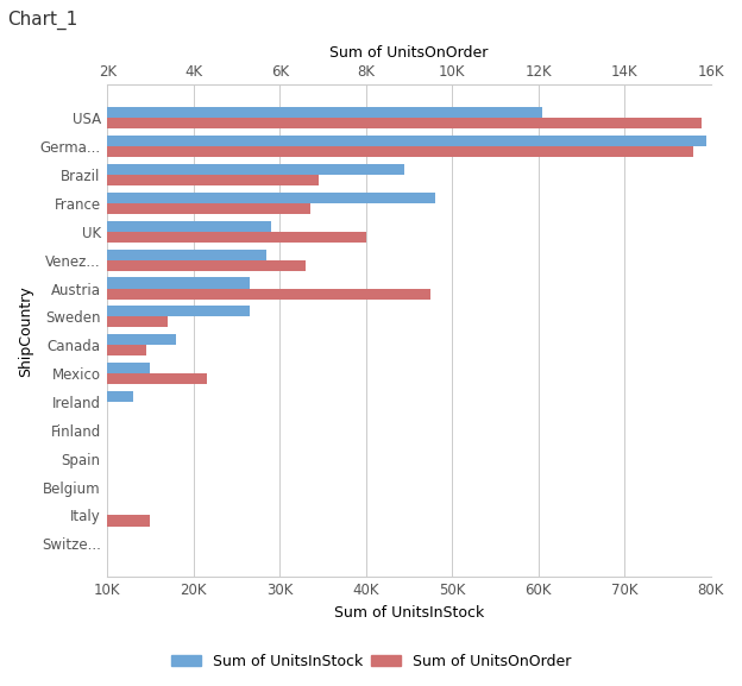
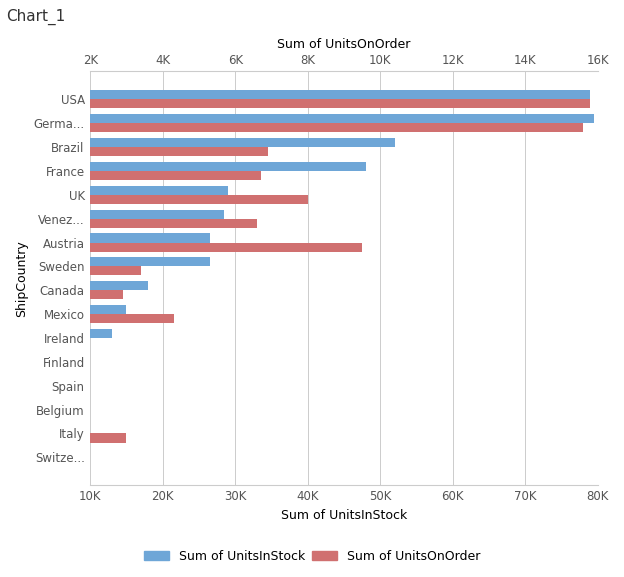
Sum of UnitsInStock/USA: 60.4K -> 79.0K
Sum of UnitsInStock/Brazil: 44.4K -> 52.0K
